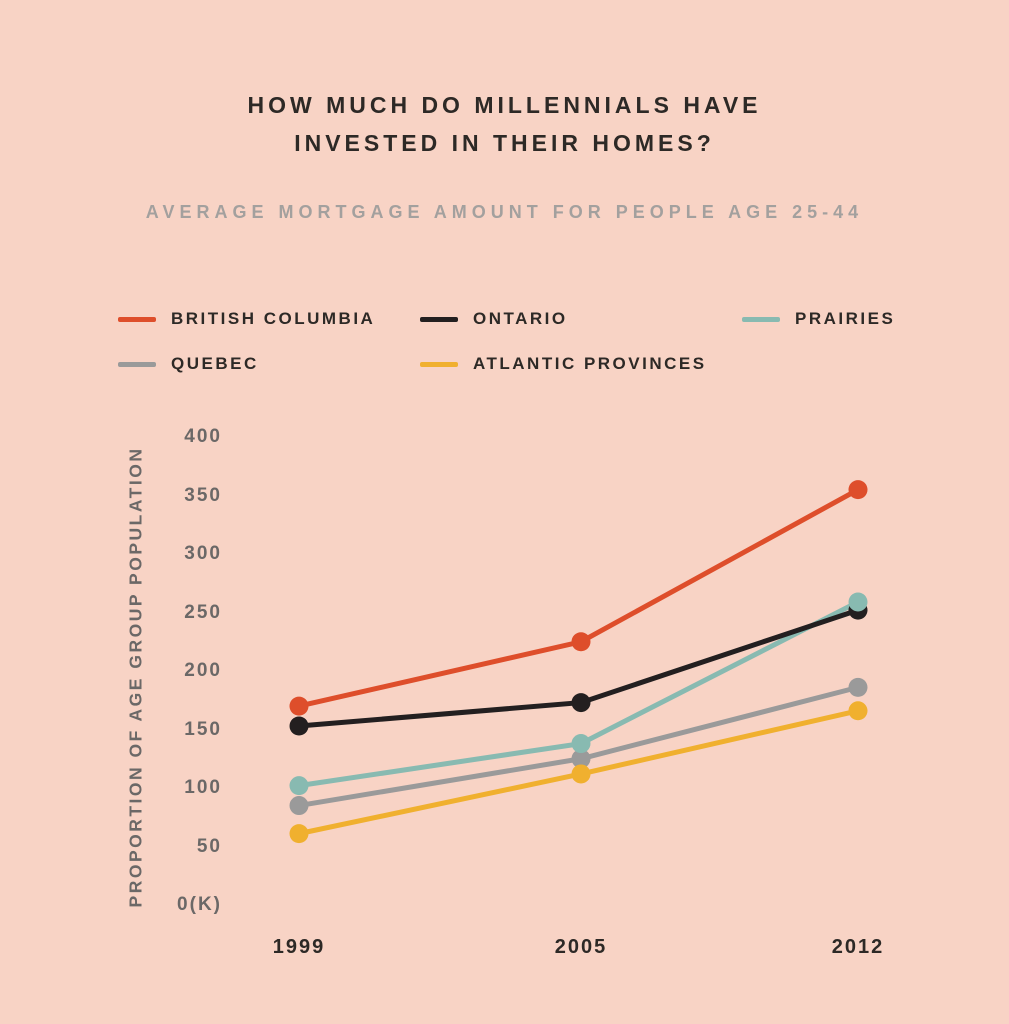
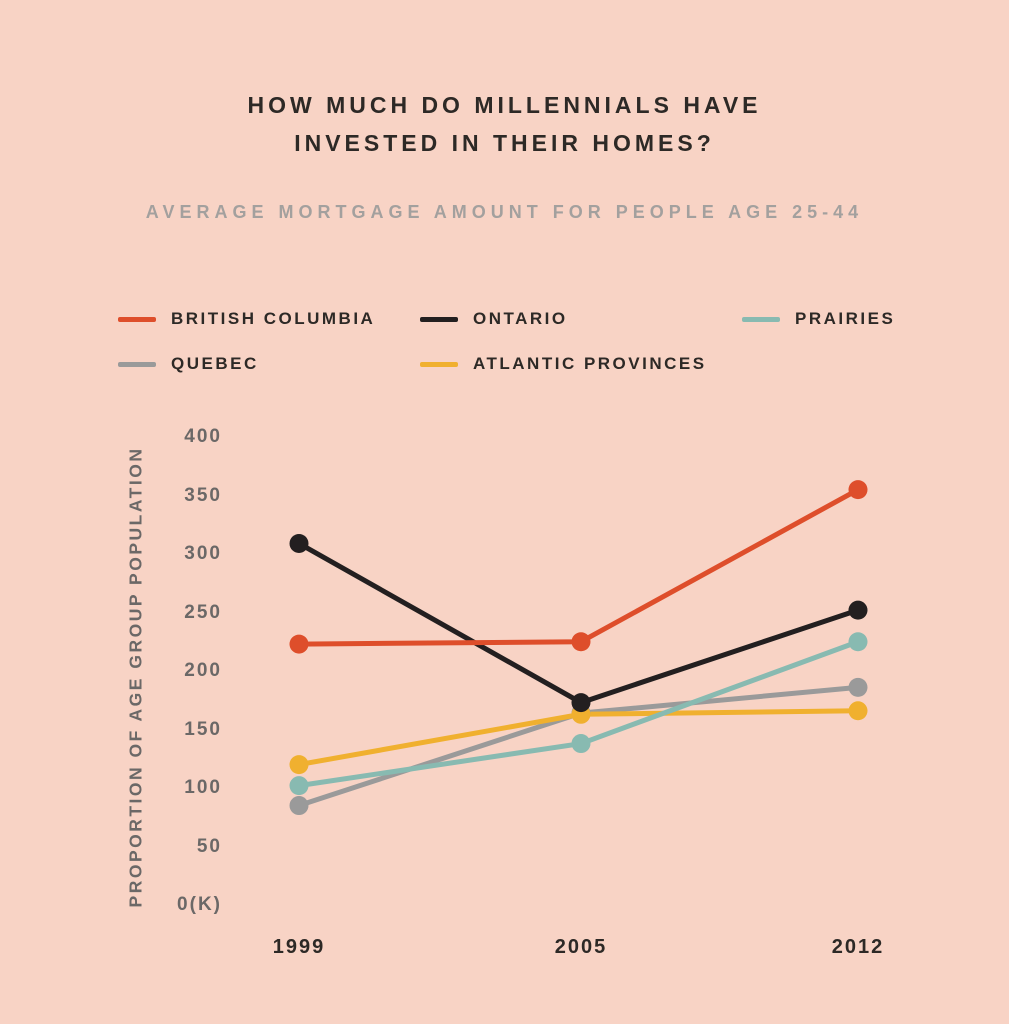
BRITISH COLUMBIA/1999: 170 -> 223
ONTARIO/1999: 153 -> 309
ATLANTIC PROVINCES/1999: 61 -> 120
QUEBEC/2005: 125 -> 164
ATLANTIC PROVINCES/2005: 112 -> 163
PRAIRIES/2012: 259 -> 225
